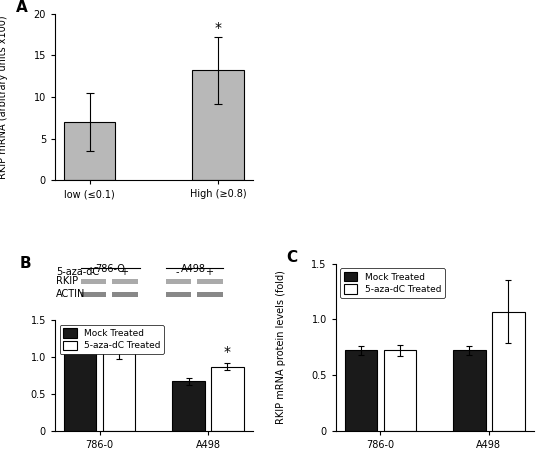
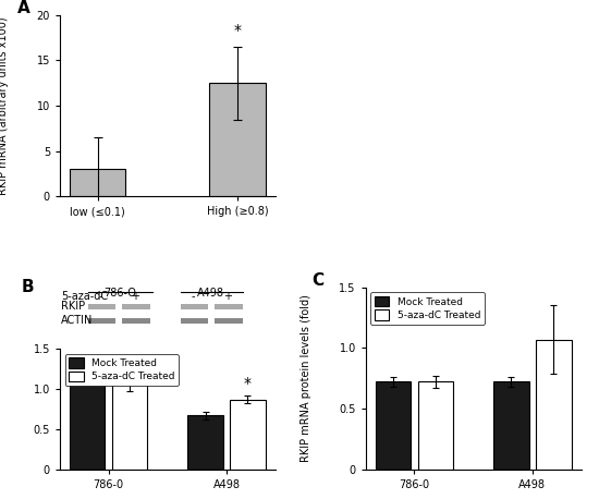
low (≤0.1): 7.0 -> 3.0
High (≥0.8): 13.2 -> 12.5
